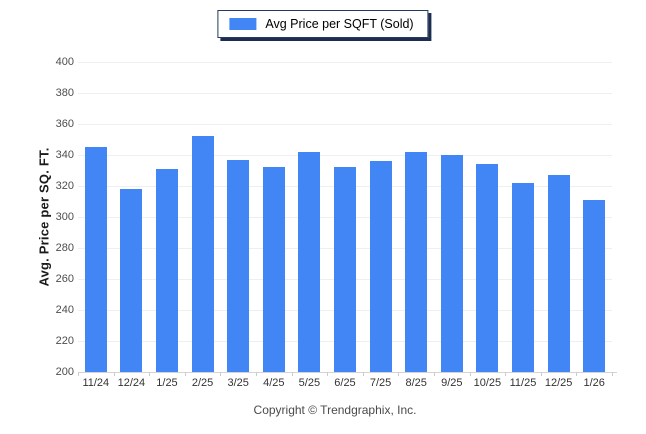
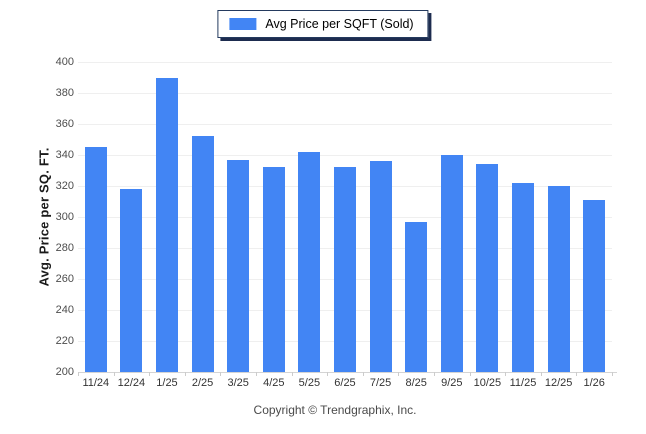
1/25: 331 -> 390
8/25: 342 -> 297
12/25: 327 -> 320
